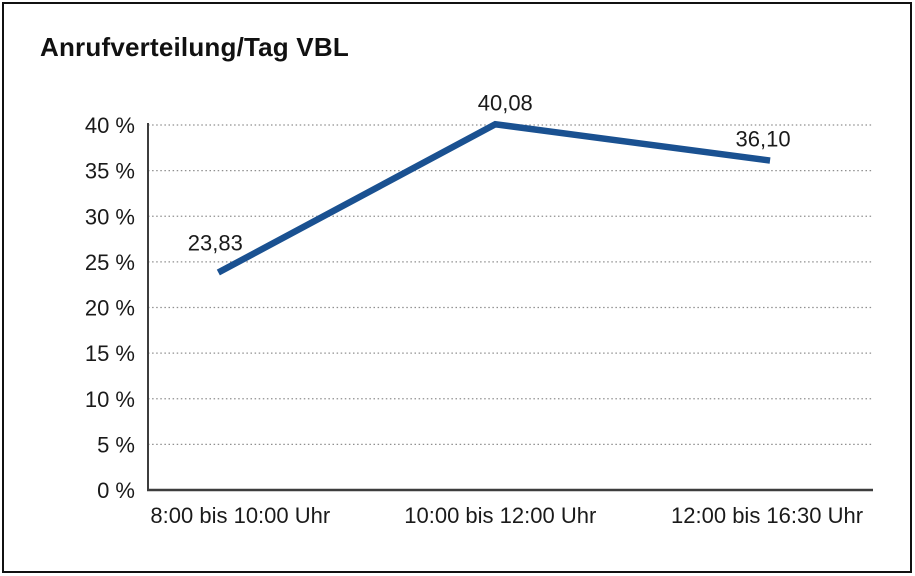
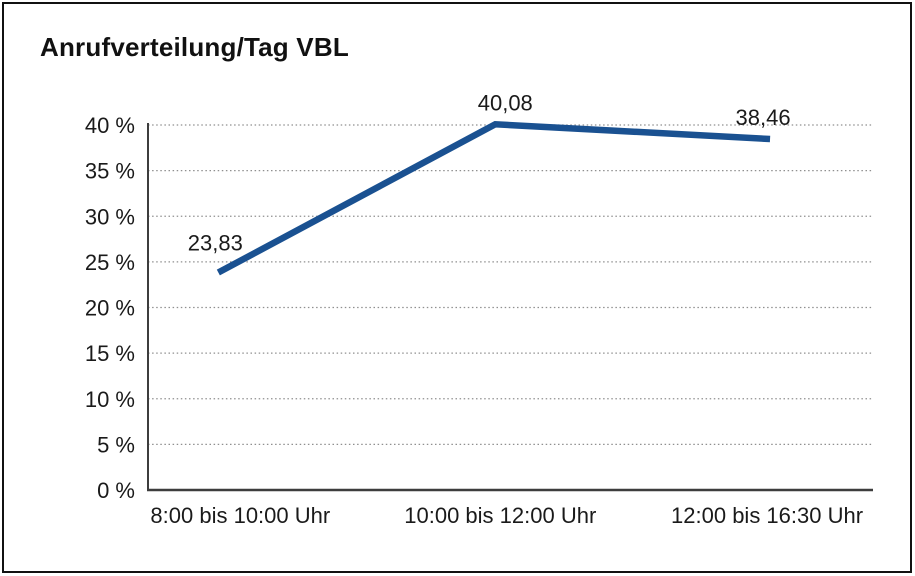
12:00 bis 16:30 Uhr: 36,10 -> 38,46
